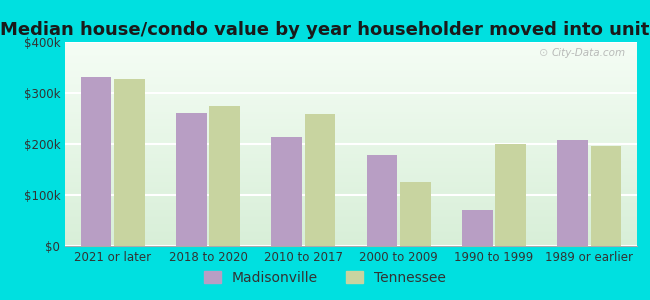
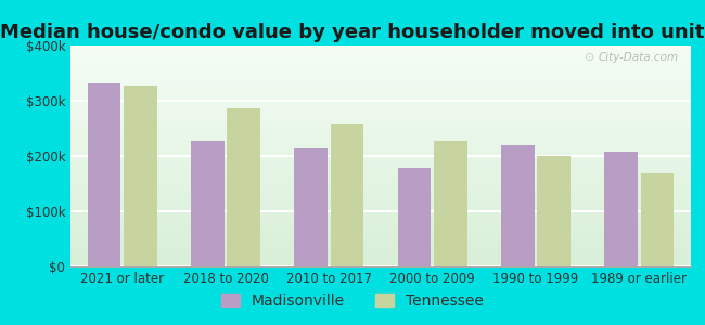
Madisonville/2018 to 2020: $260k -> $228k
Tennessee/2018 to 2020: $274k -> $287k
Tennessee/2000 to 2009: $126k -> $228k
Madisonville/1990 to 1999: $70k -> $220k
Tennessee/1989 or earlier: $196k -> $168k
